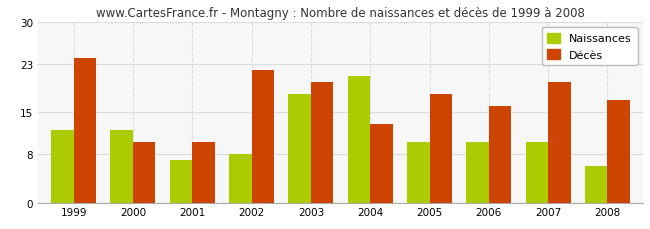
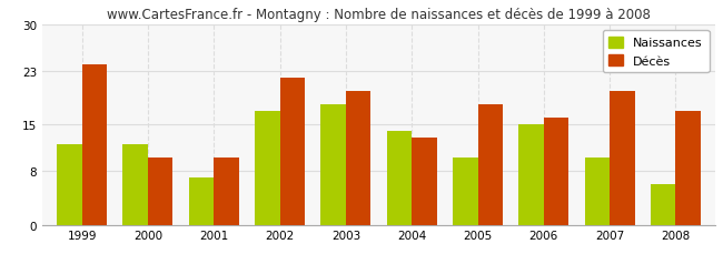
Naissances/2002: 8 -> 17
Naissances/2004: 21 -> 14
Naissances/2006: 10 -> 15
